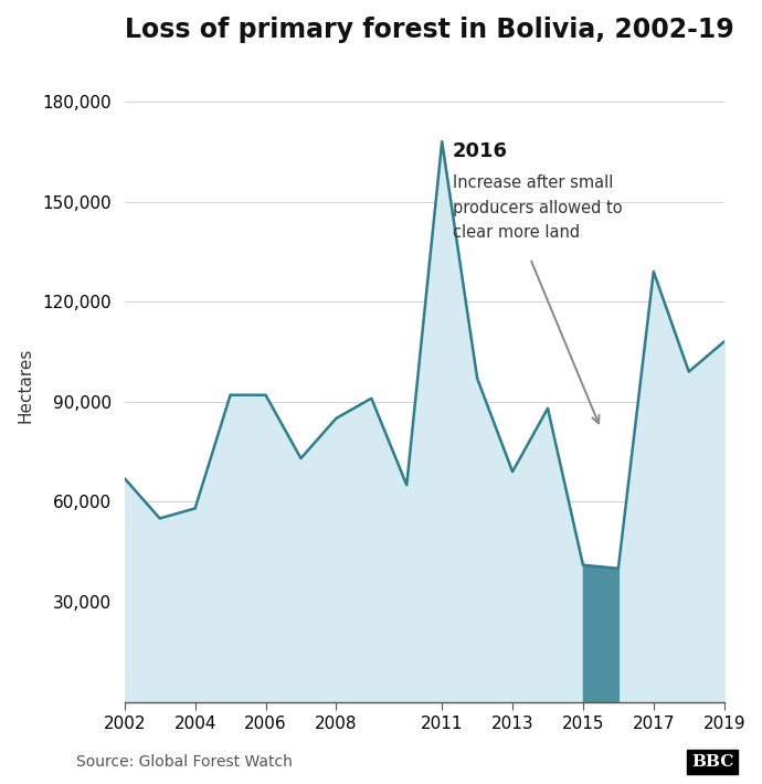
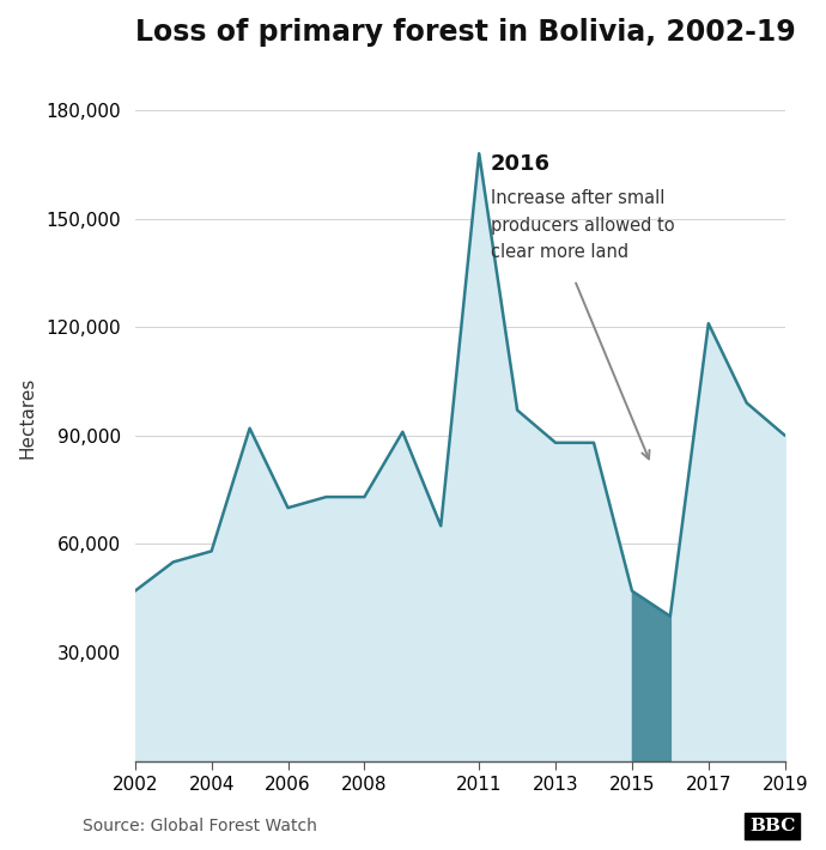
2002: 67,000 -> 47,000
2006: 92,000 -> 70,000
2008: 85,000 -> 73,000
2013: 69,000 -> 88,000
2015: 41,000 -> 47,000
2017: 129,000 -> 121,000
2019: 108,000 -> 90,000
